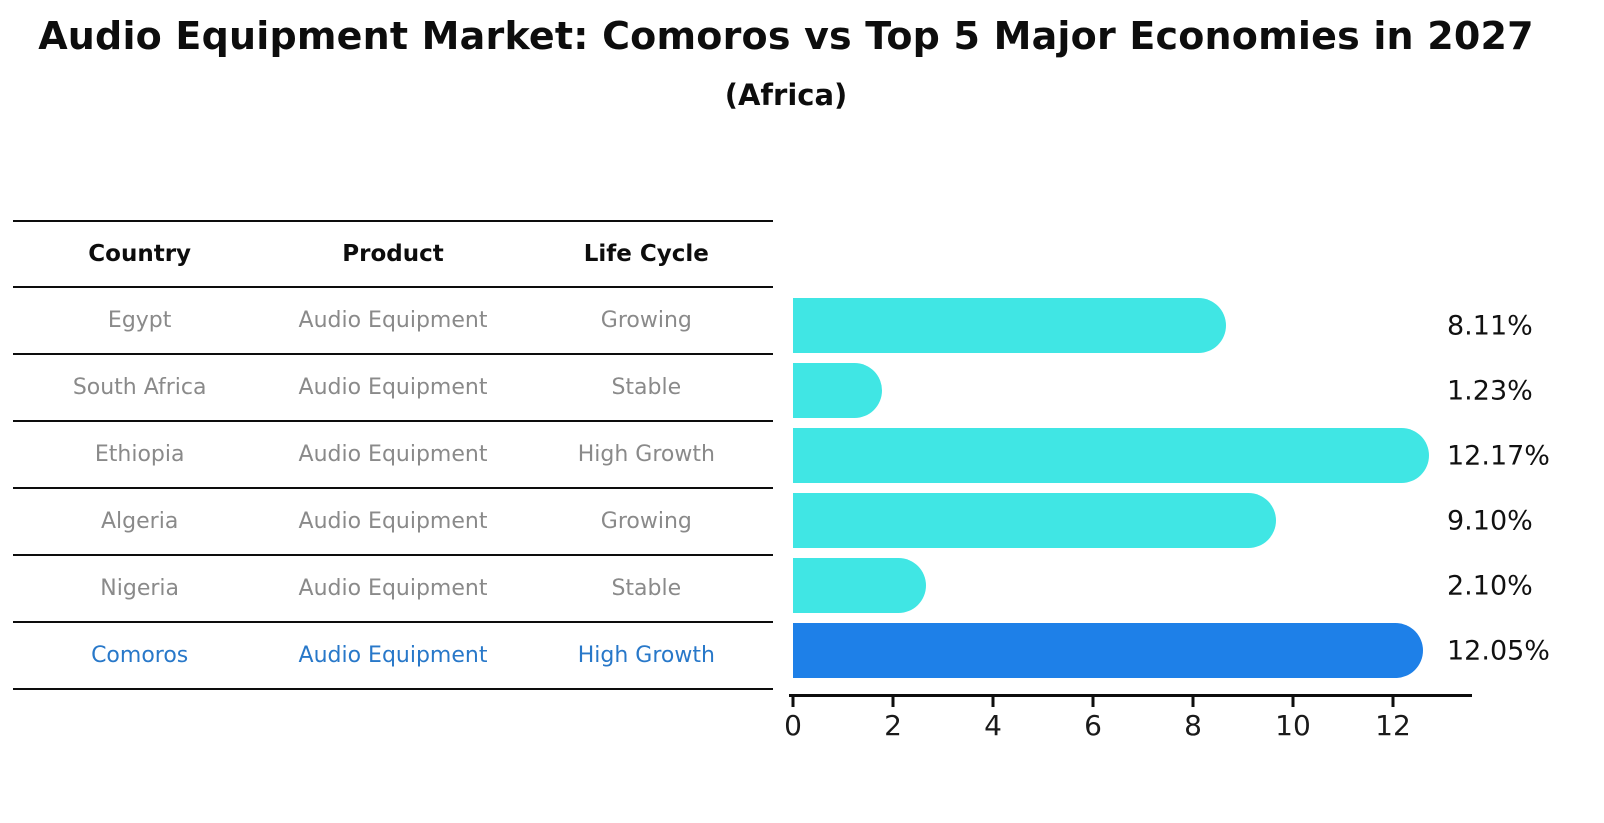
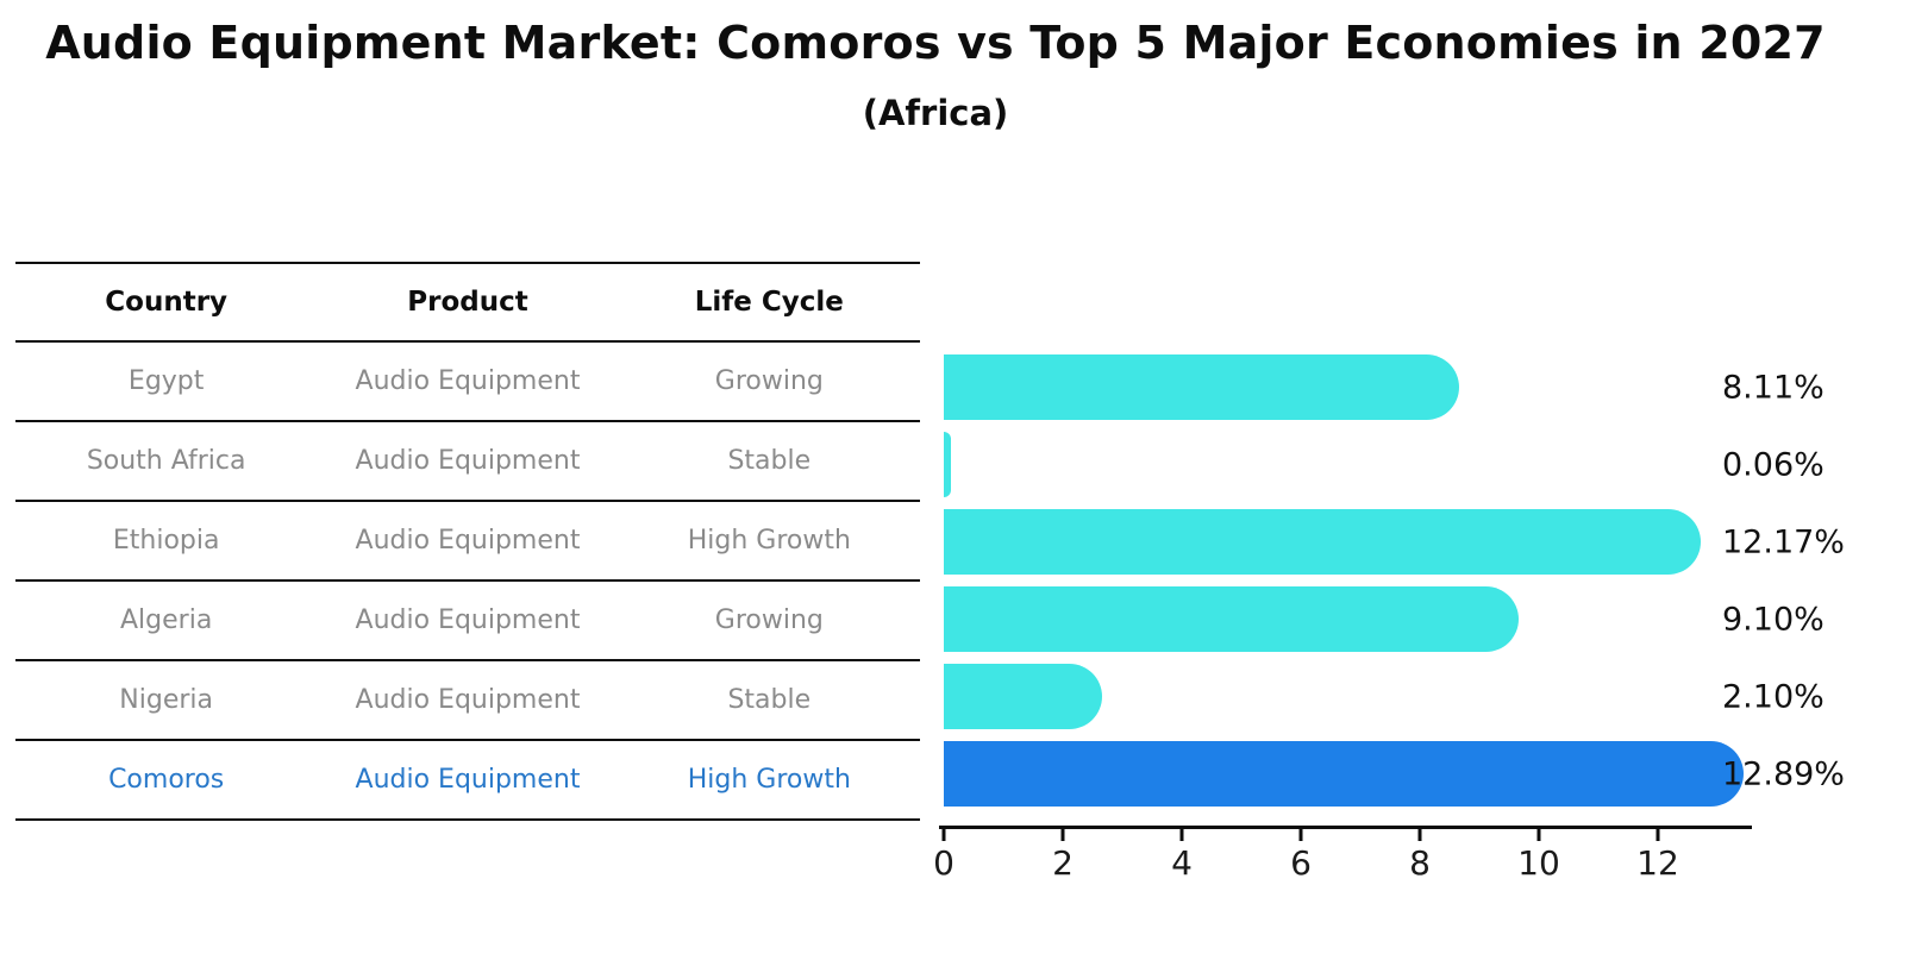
South Africa: 1.23% -> 0.06%
Comoros: 12.05% -> 12.89%
